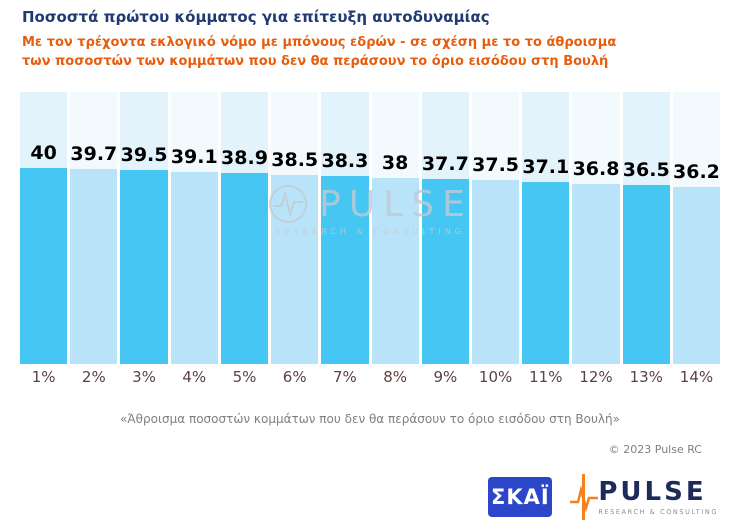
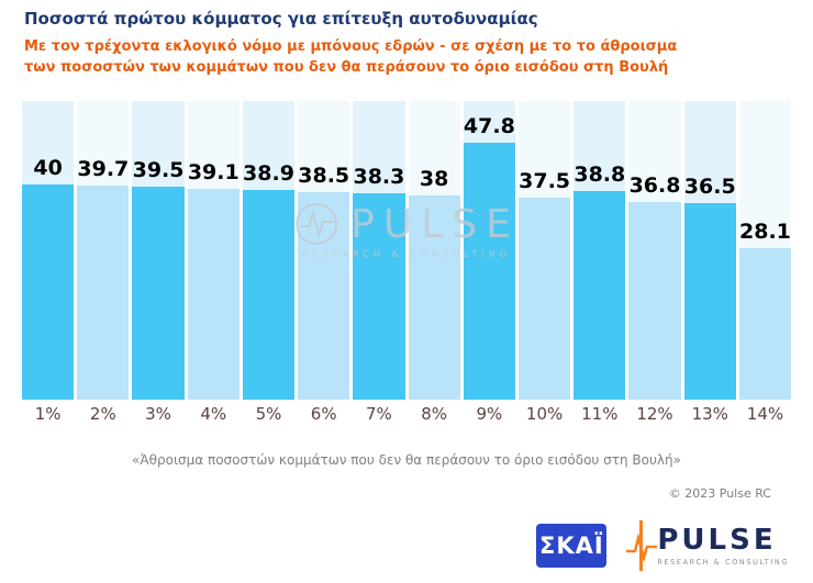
9%: 37.7 -> 47.8
11%: 37.1 -> 38.8
14%: 36.2 -> 28.1
